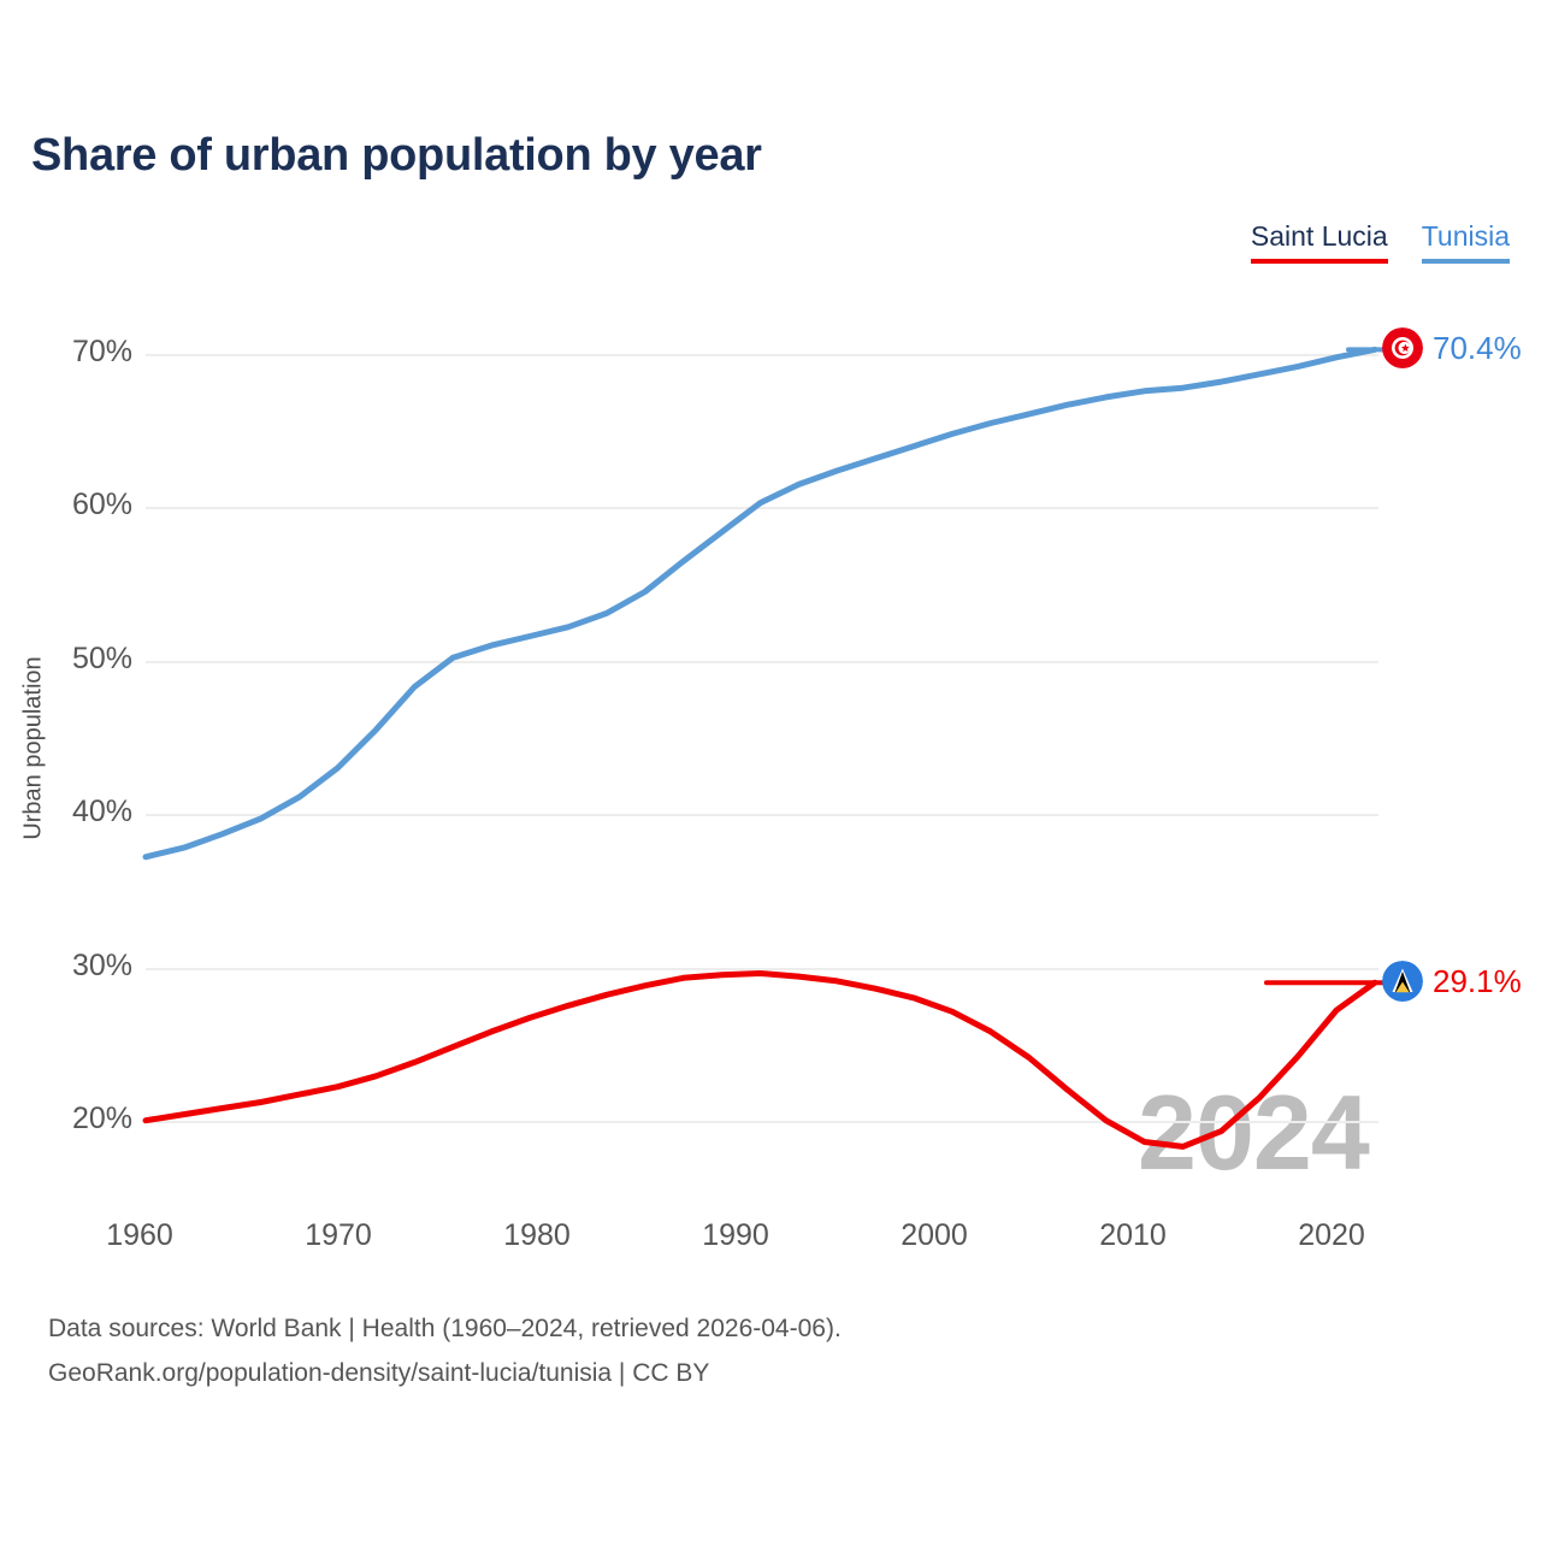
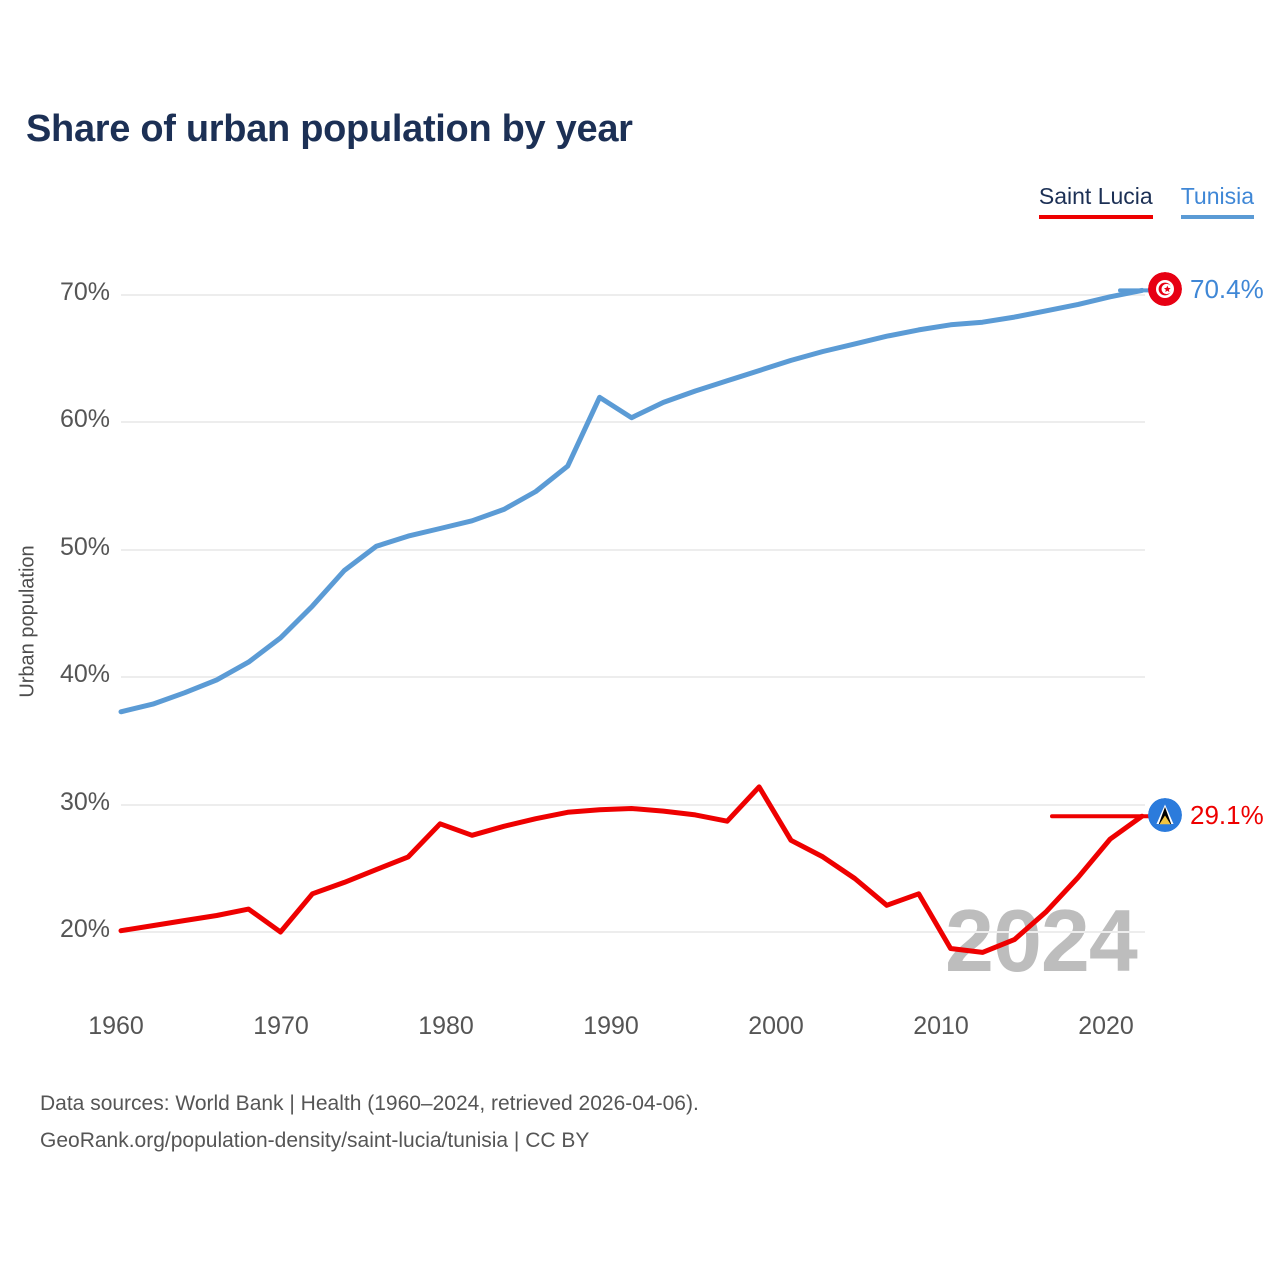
Saint Lucia/1970: 22.3% -> 20.0%
Saint Lucia/1980: 26.8% -> 28.5%
Tunisia/1990: 58.5% -> 62.0%
Saint Lucia/2000: 28.1% -> 31.4%
Saint Lucia/2010: 20.1% -> 23.0%
